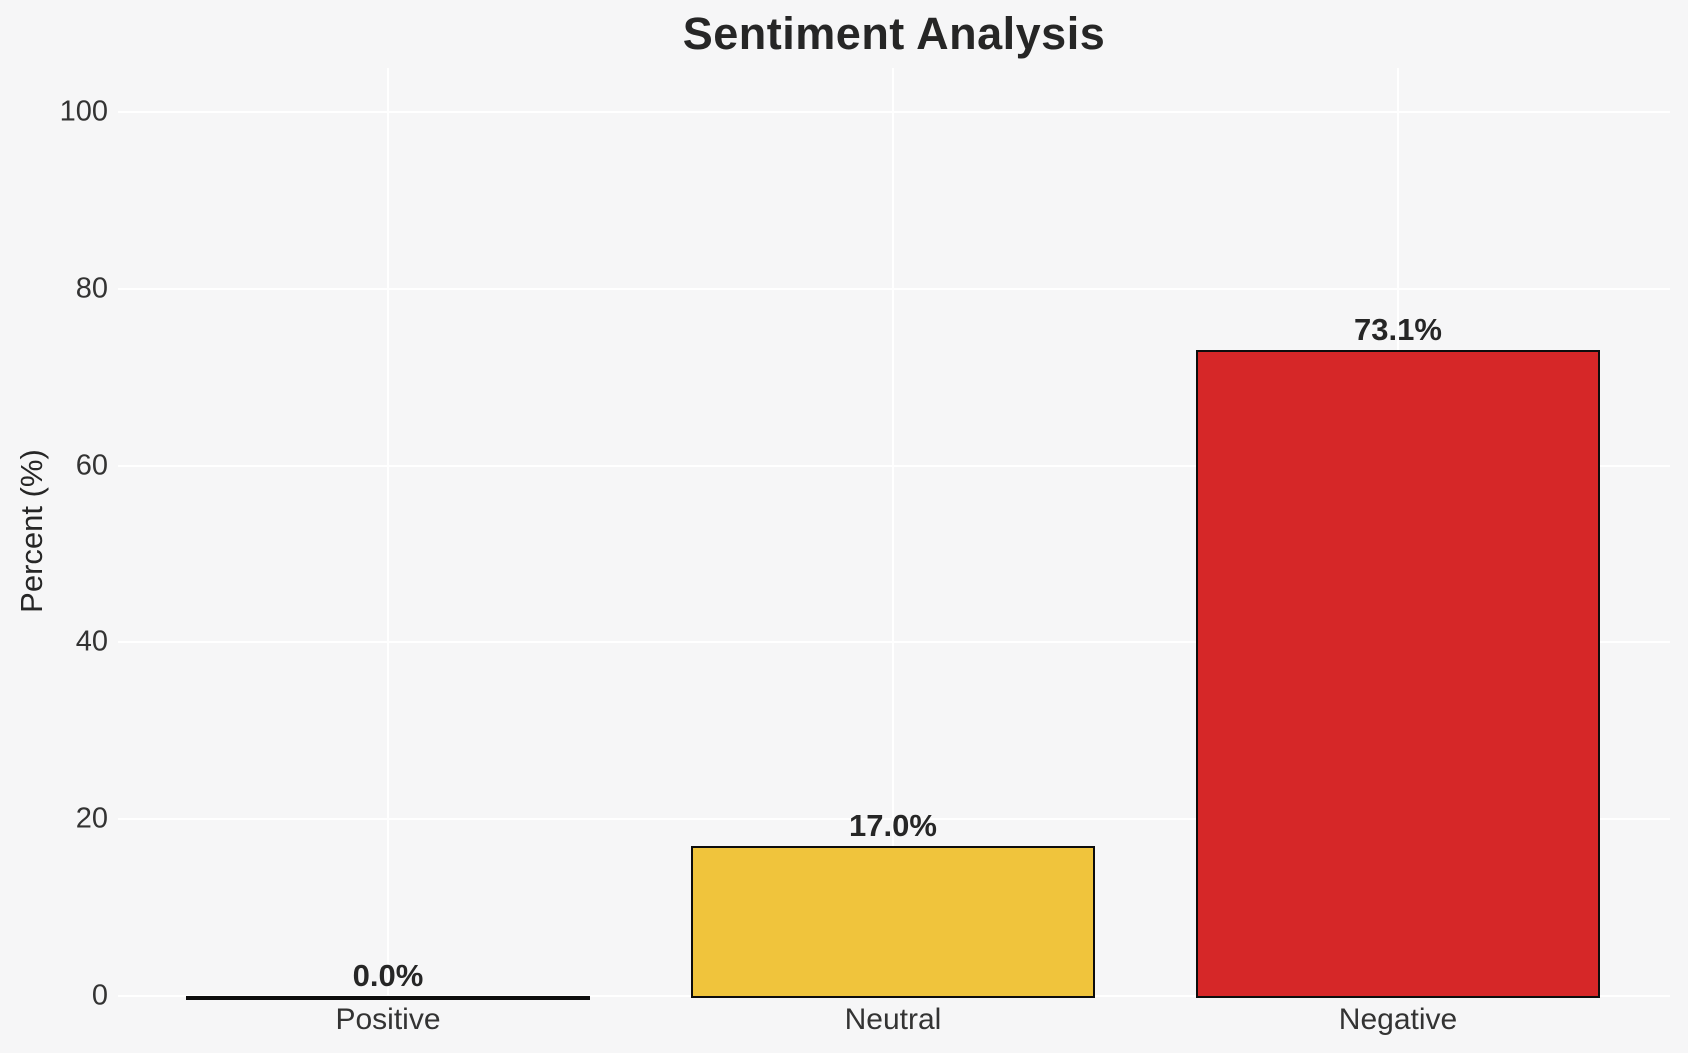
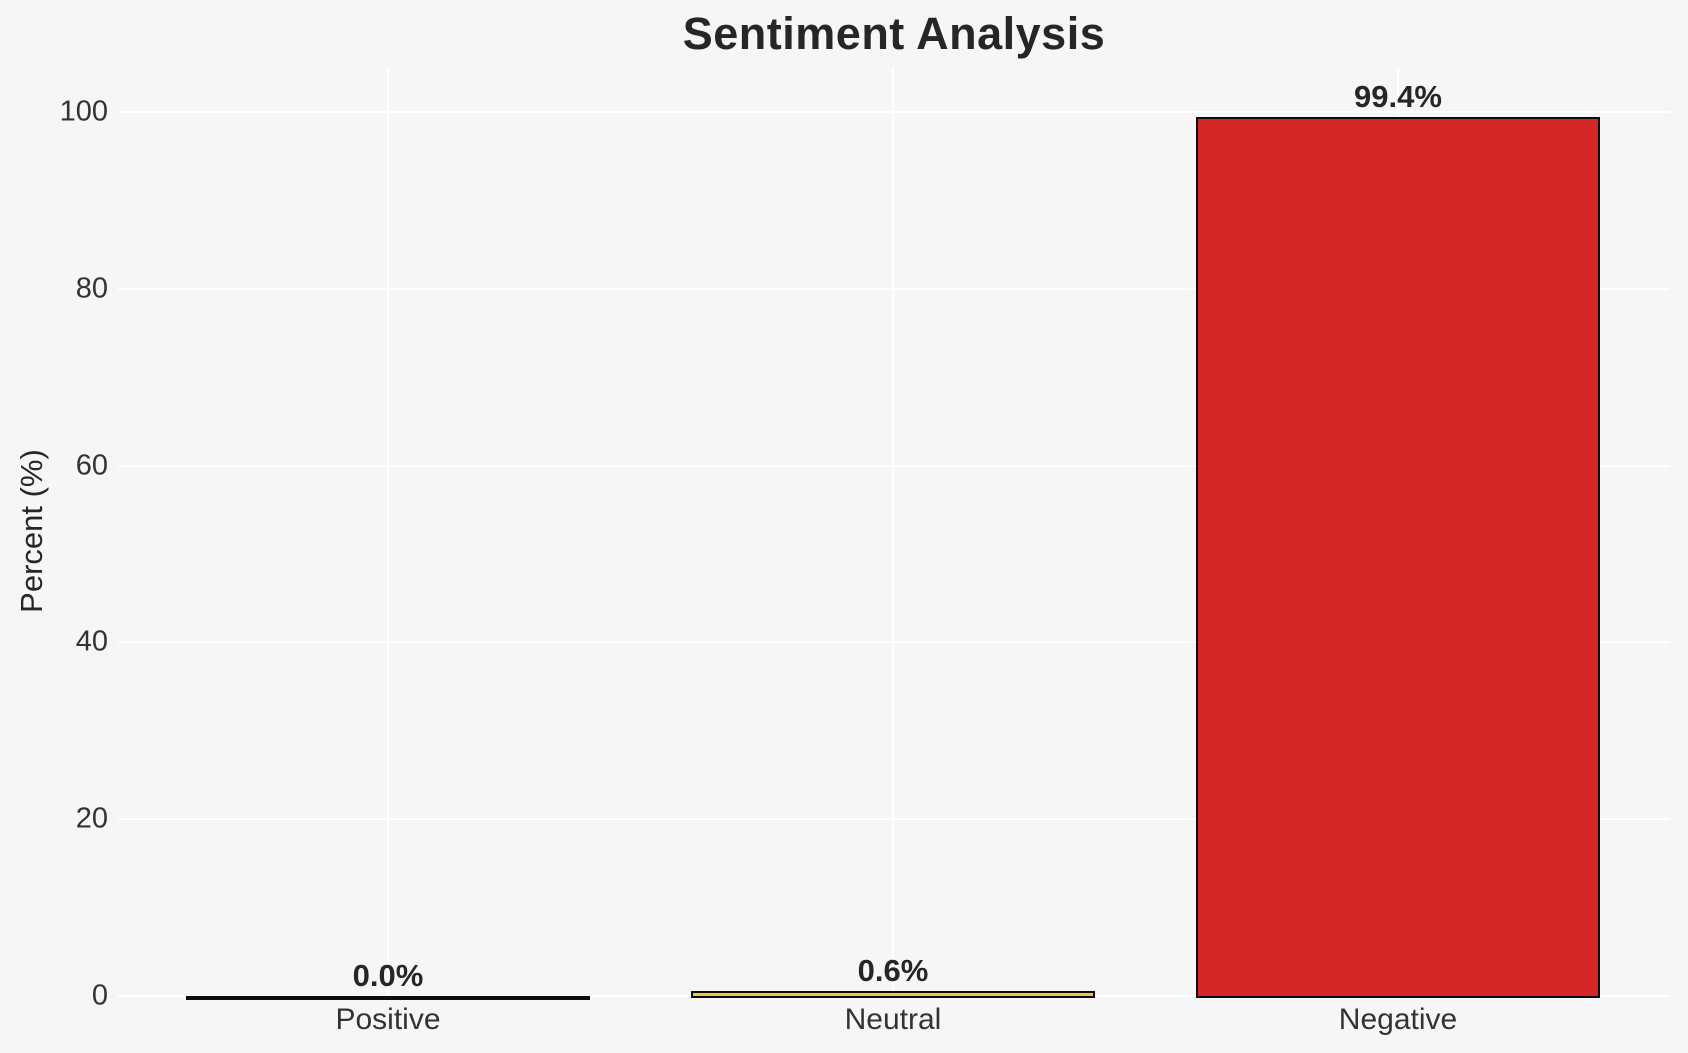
Neutral: 17.0% -> 0.6%
Negative: 73.1% -> 99.4%
